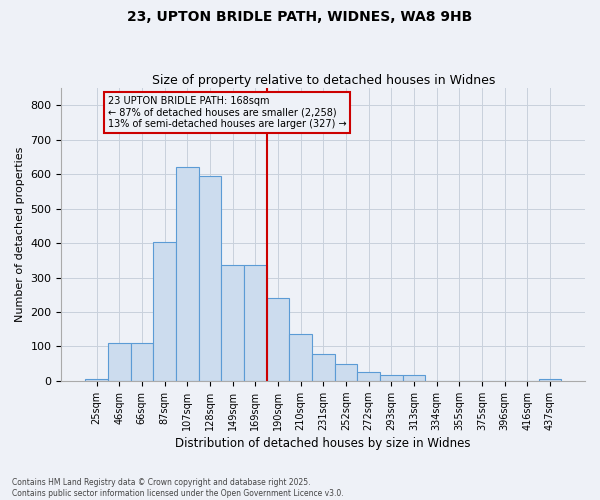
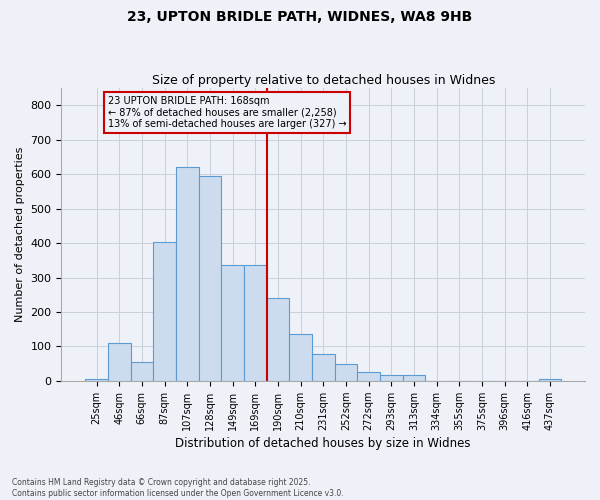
66sqm: 110 -> 55
